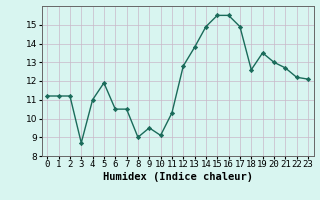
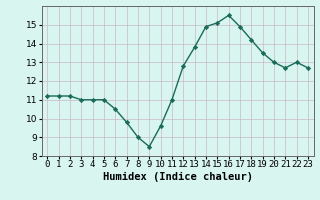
3: 8.7 -> 11.0
5: 11.9 -> 11.0
7: 10.5 -> 9.8
9: 9.5 -> 8.5
10: 9.1 -> 9.6
11: 10.3 -> 11.0
15: 15.5 -> 15.1
18: 12.6 -> 14.2
22: 12.2 -> 13.0
23: 12.1 -> 12.7
